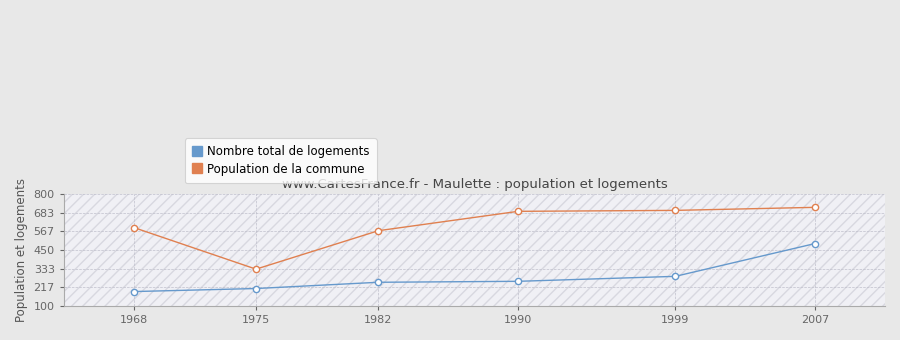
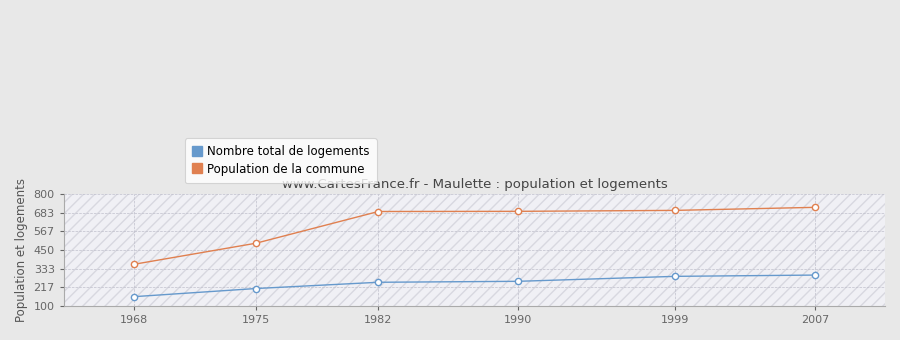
Nombre total de logements/1968: 190 -> 160
Population de la commune/1968: 590 -> 360
Population de la commune/1975: 330 -> 490
Population de la commune/1982: 570 -> 690
Nombre total de logements/2007: 490 -> 290
